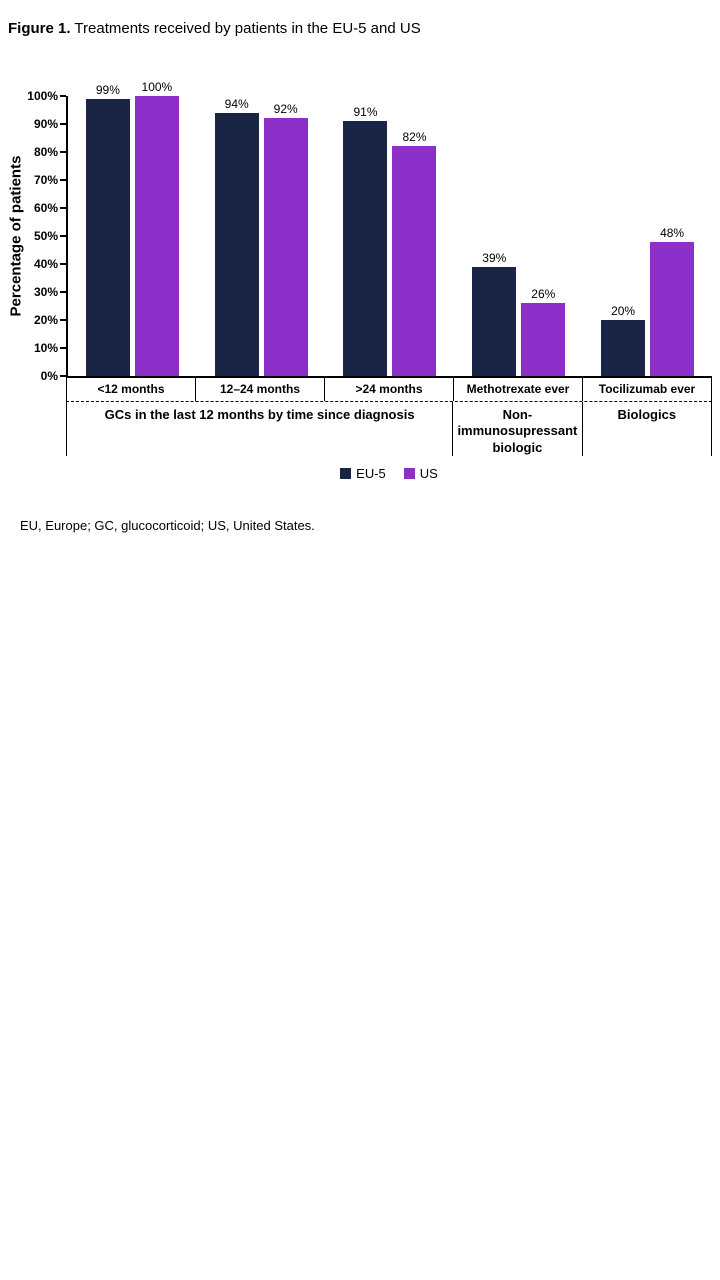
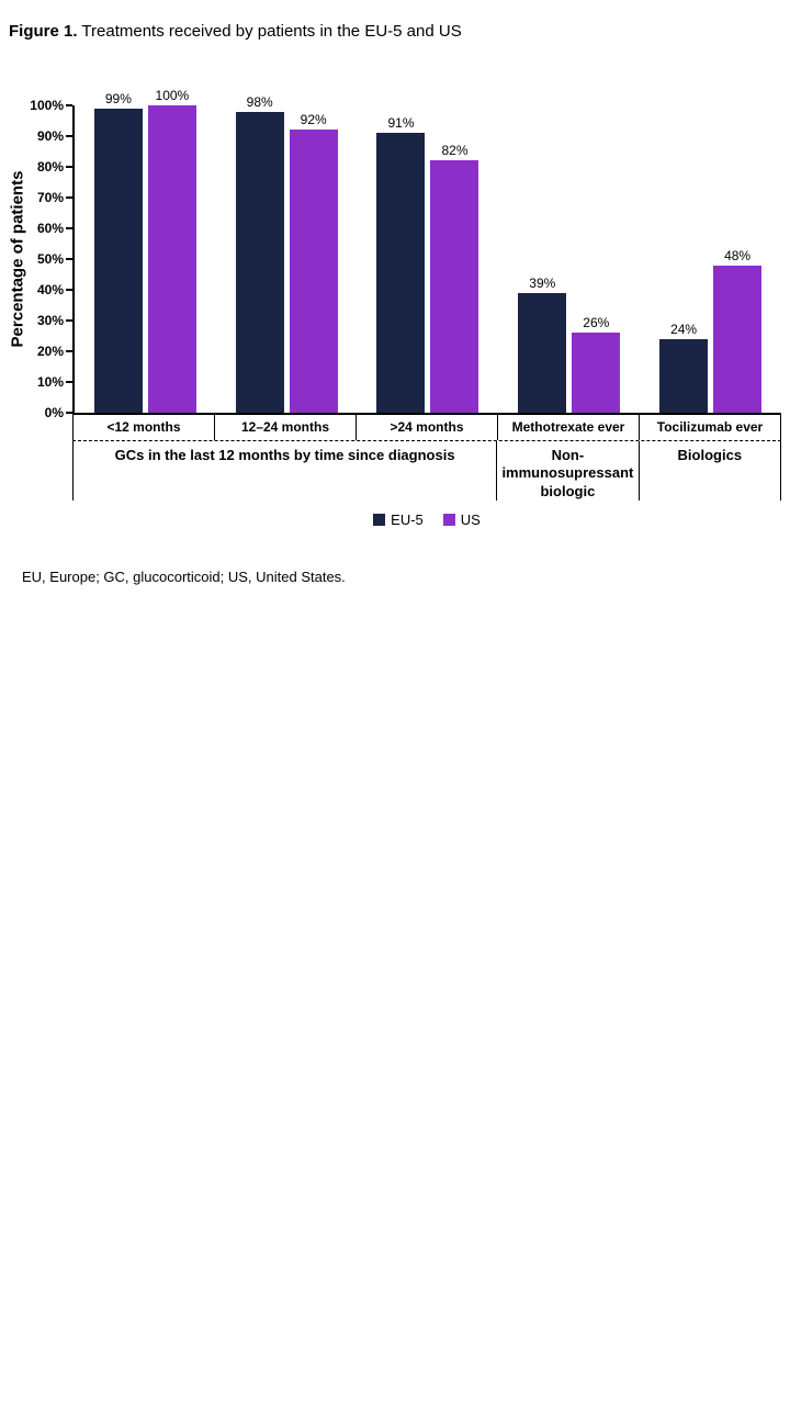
EU-5/12–24 months: 94% -> 98%
EU-5/Tocilizumab ever: 20% -> 24%
